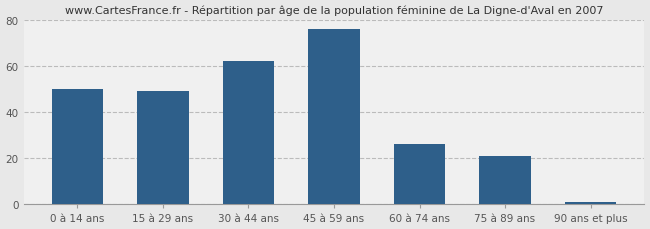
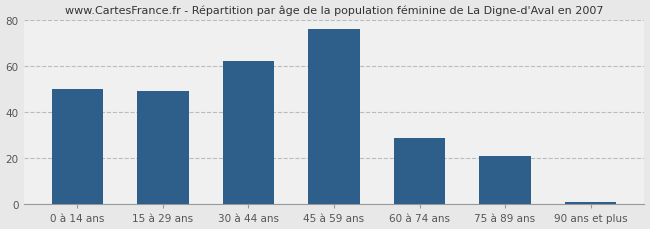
60 à 74 ans: 26 -> 29
